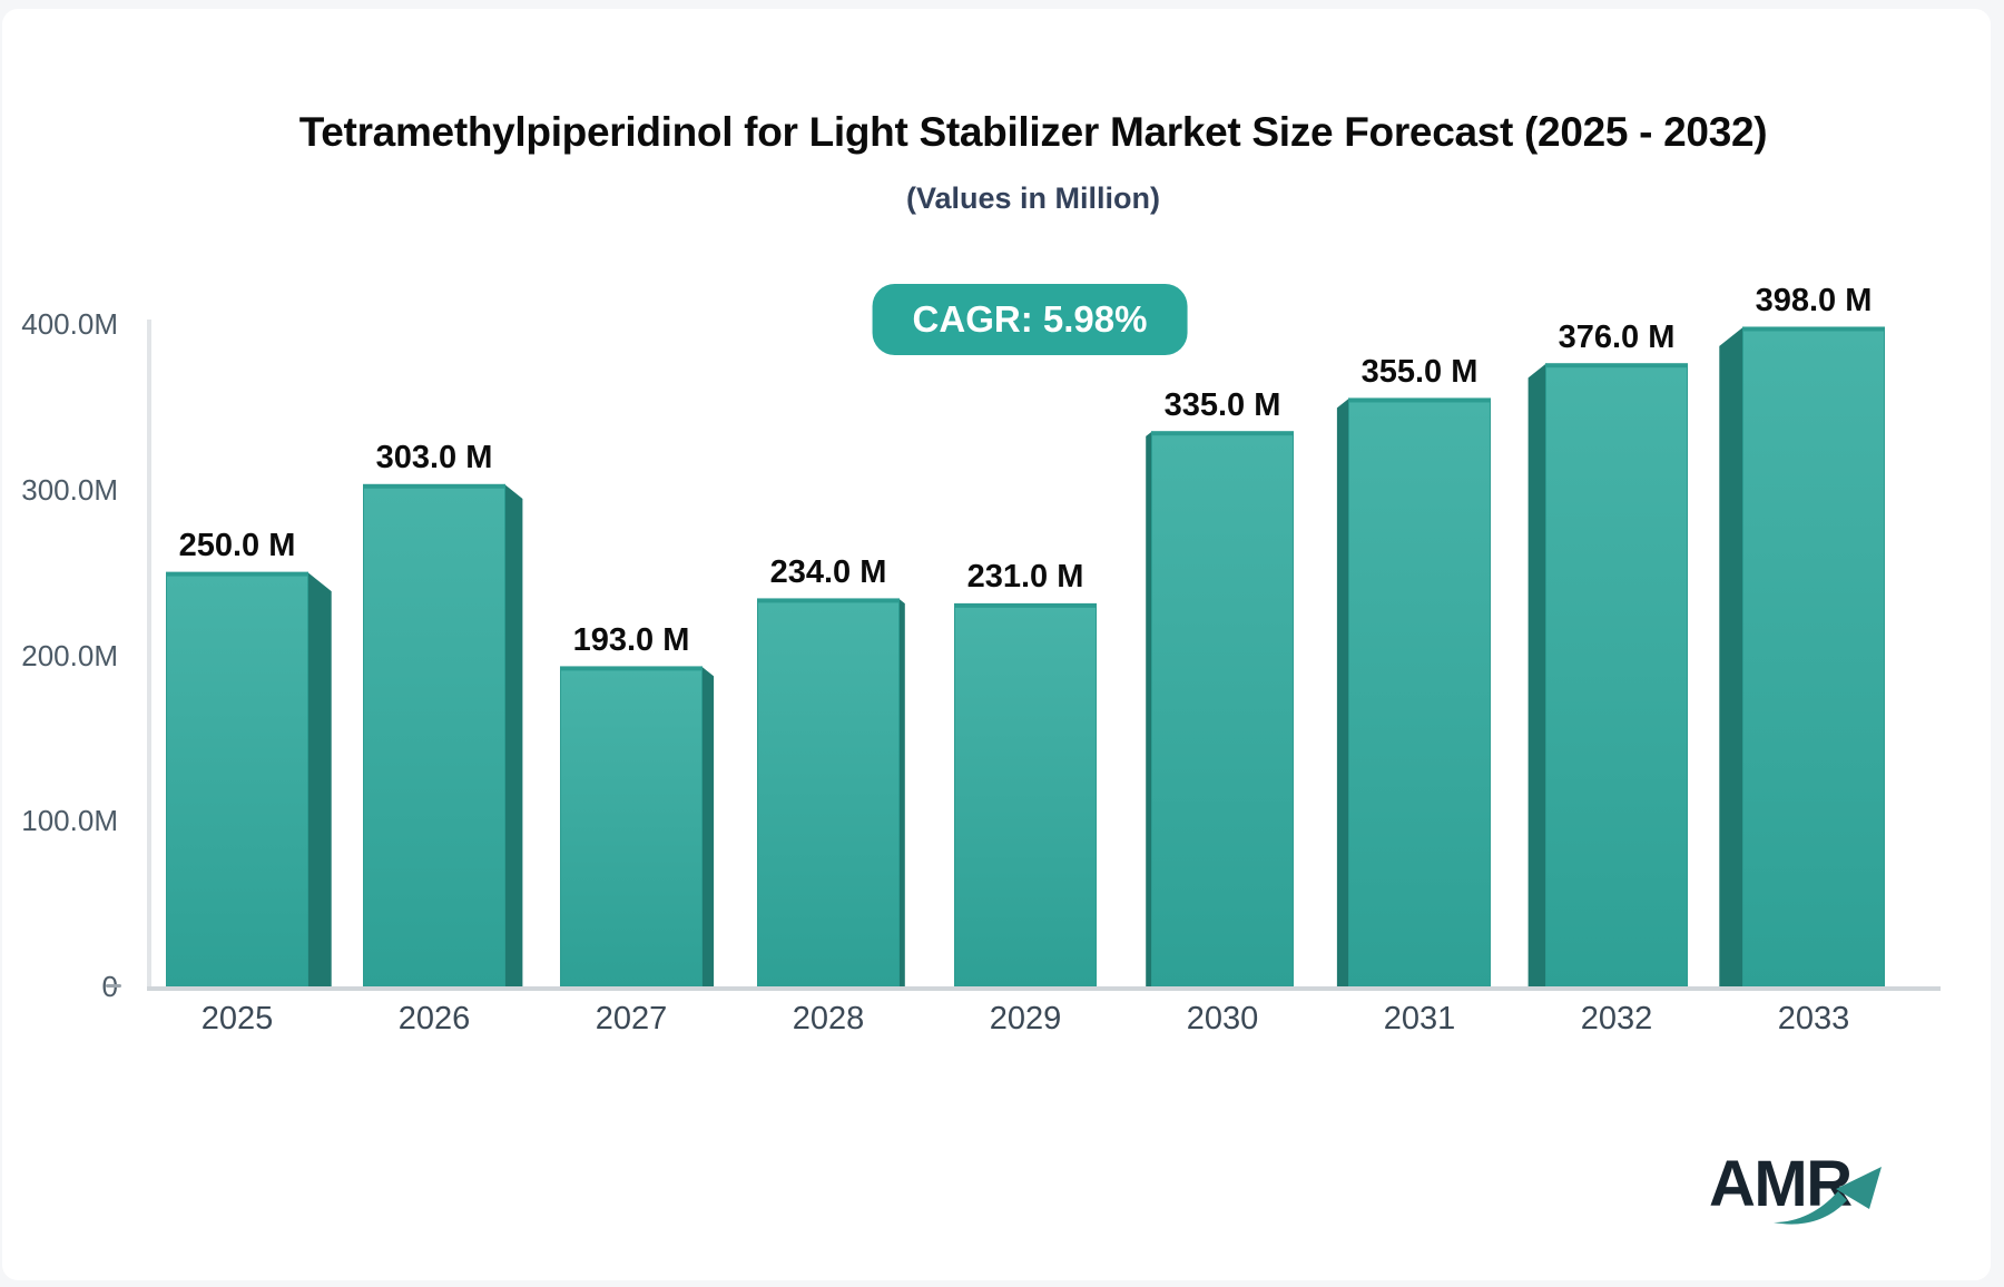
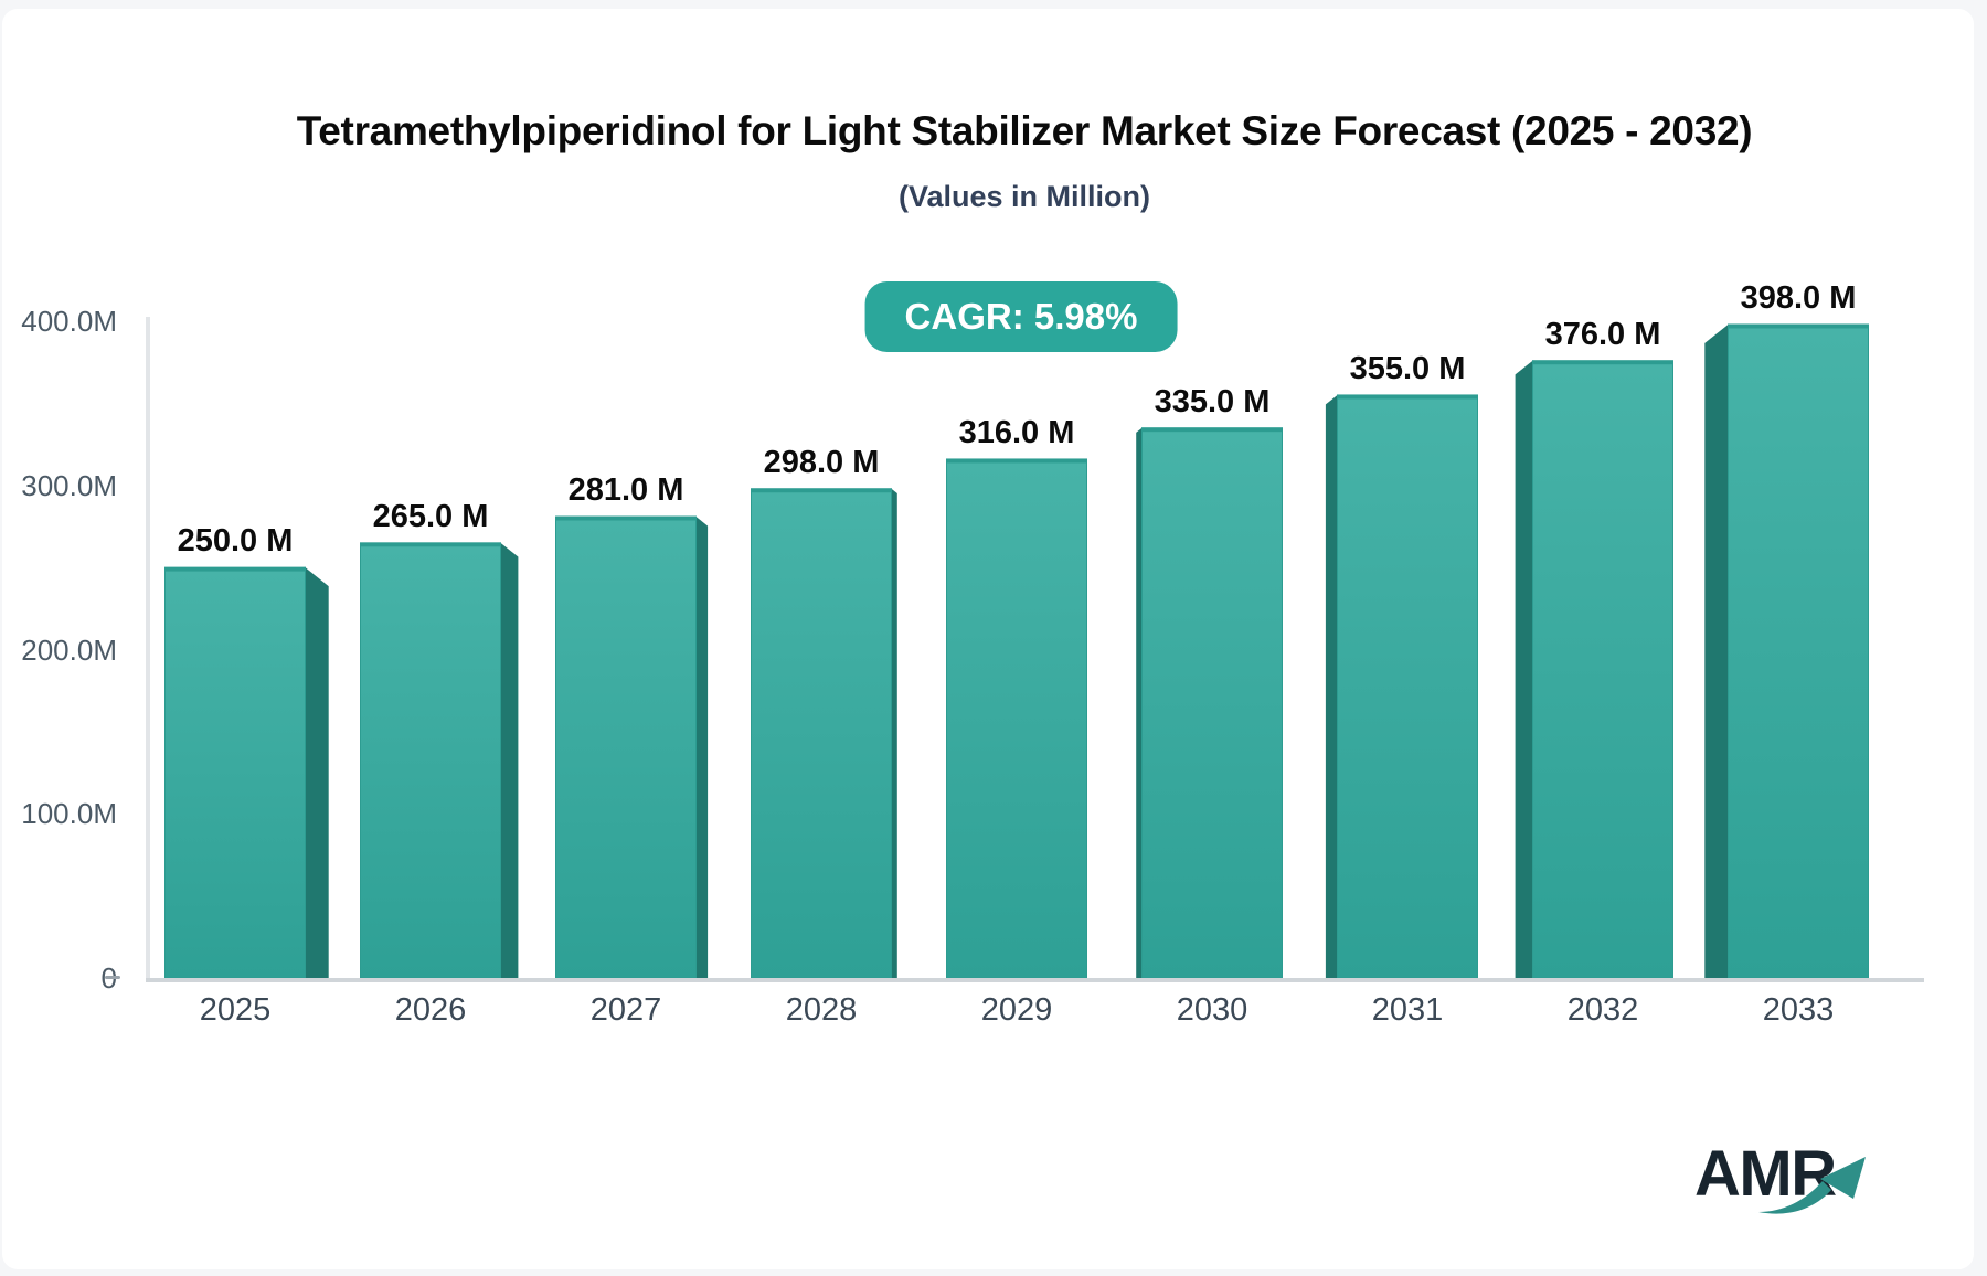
2026: 303.0 -> 265.0
2027: 193.0 -> 281.0
2028: 234.0 -> 298.0
2029: 231.0 -> 316.0
